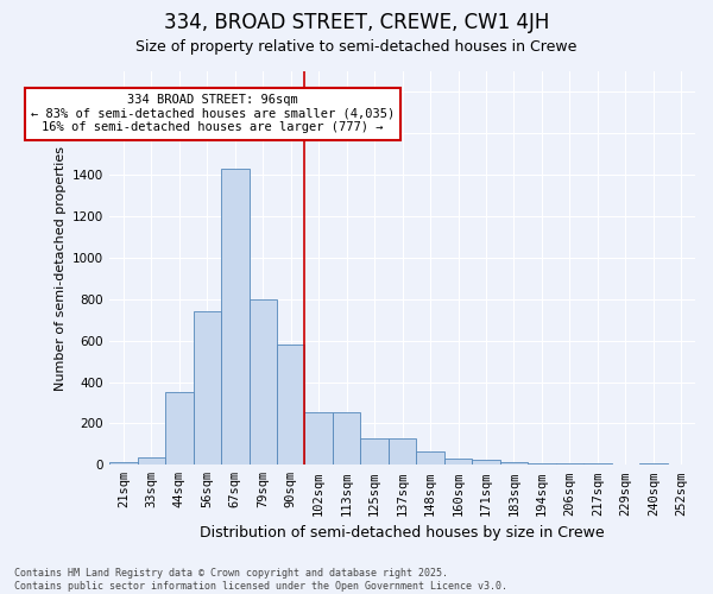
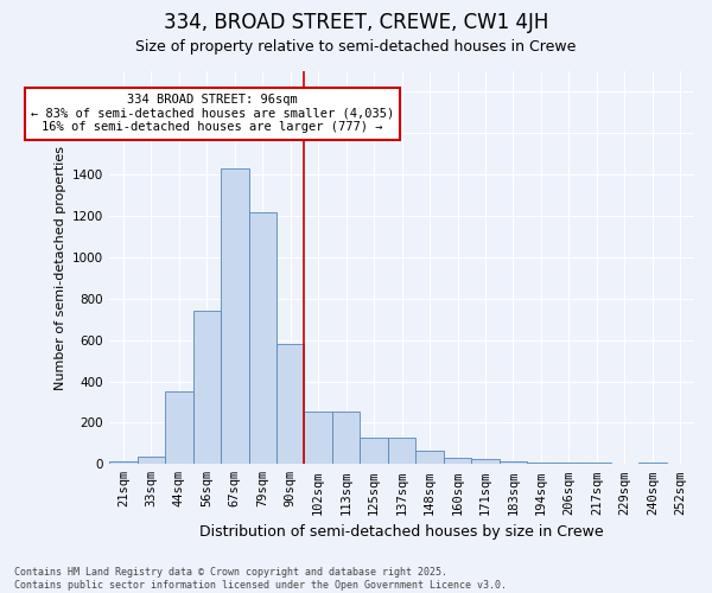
79sqm: 800 -> 1220
